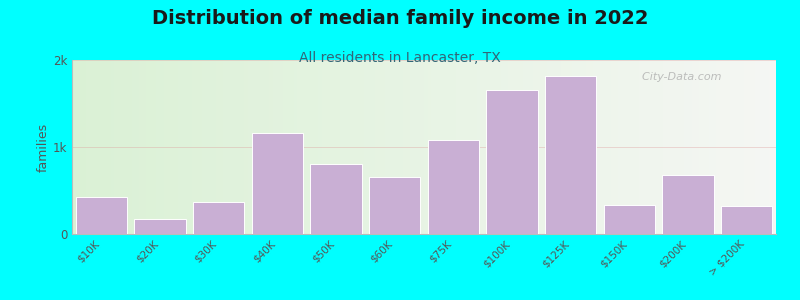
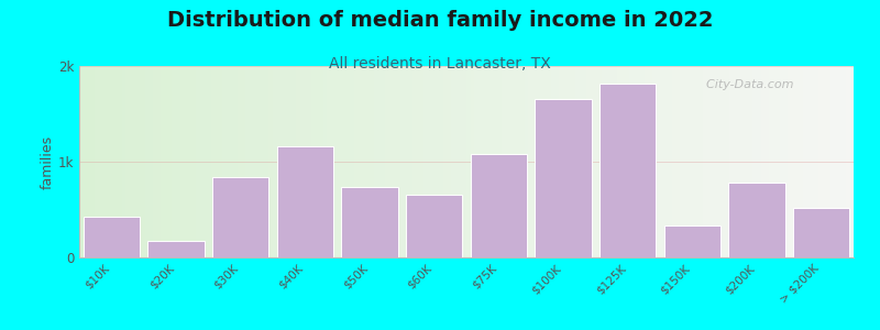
$30K: 0.37k -> 0.84k
$50K: 0.80k -> 0.74k
$200K: 0.68k -> 0.78k
> $200K: 0.32k -> 0.52k
